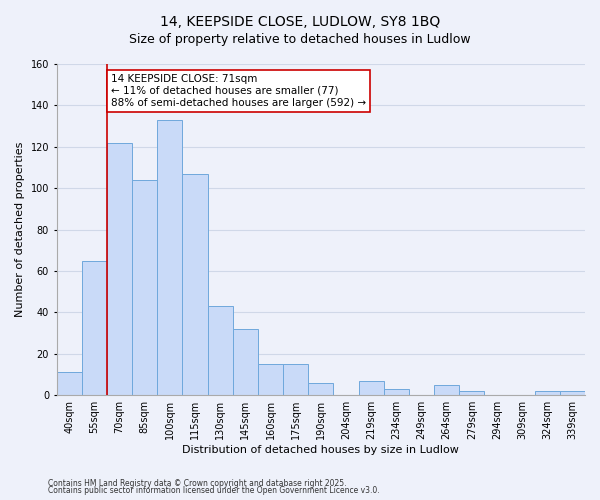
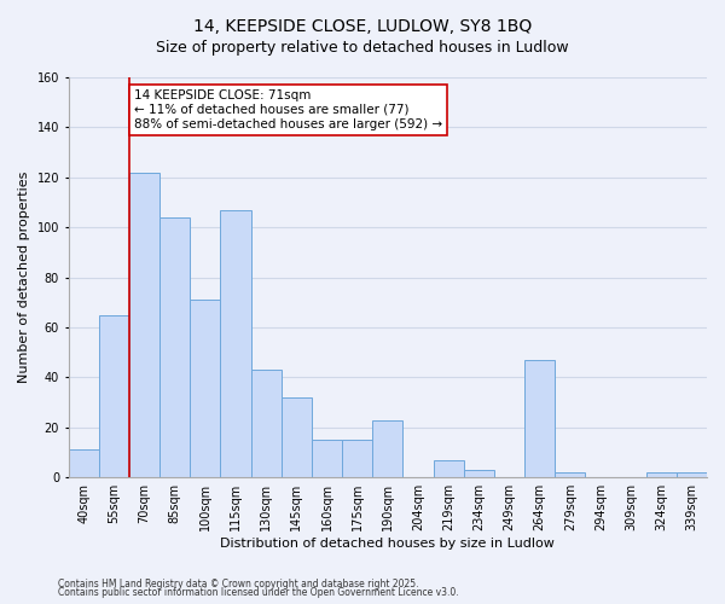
100sqm: 133 -> 71
190sqm: 6 -> 23
264sqm: 5 -> 47
